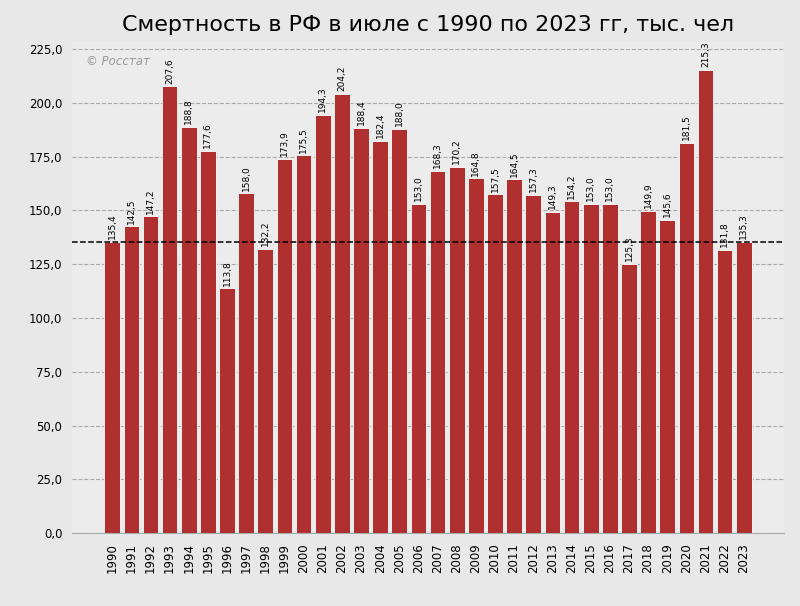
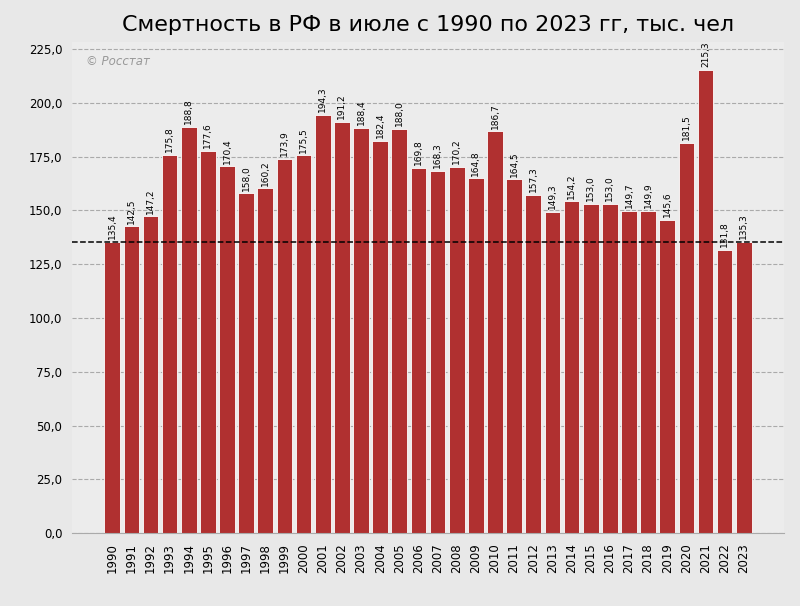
1993: 207,6 -> 175,8
1996: 113,8 -> 170,4
1998: 132,2 -> 160,2
2002: 204,2 -> 191,2
2006: 153,0 -> 169,8
2010: 157,5 -> 186,7
2017: 125,3 -> 149,7
